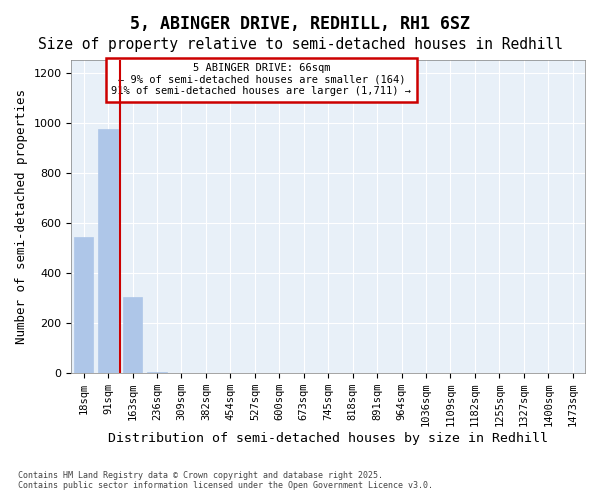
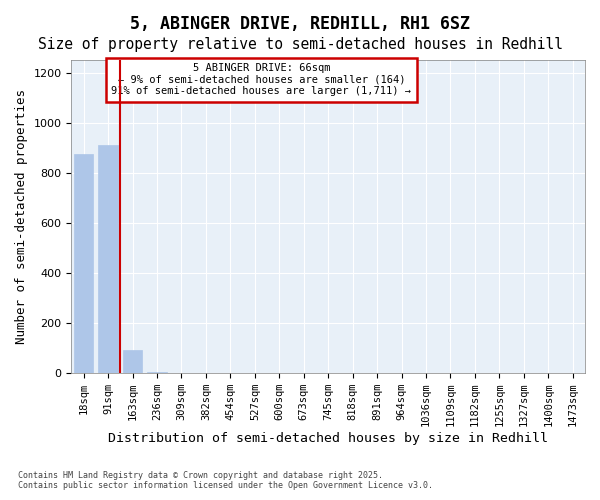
18sqm: 545 -> 873
91sqm: 975 -> 910
163sqm: 305 -> 90
